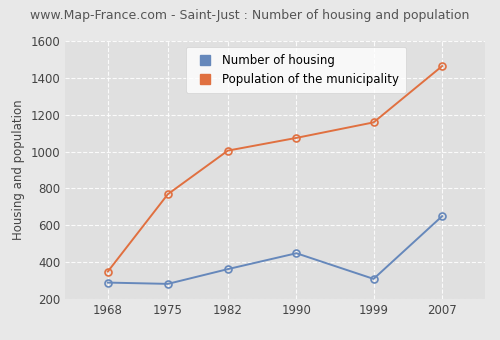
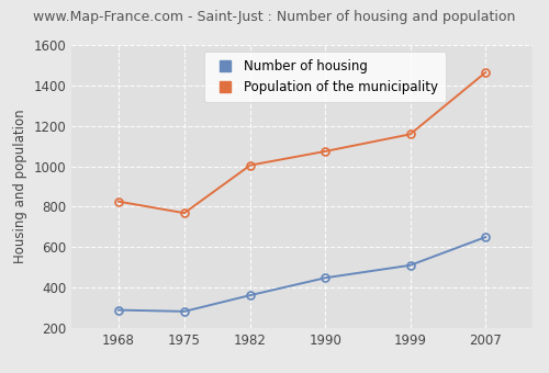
Population of the municipality/1968: 350 -> 830
Number of housing/1999: 310 -> 510
